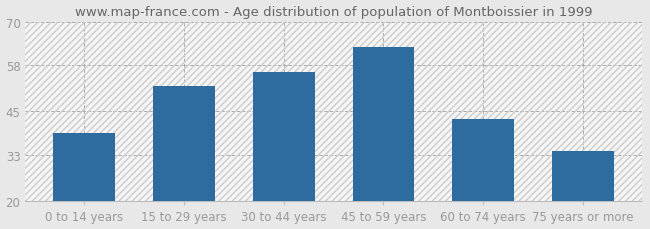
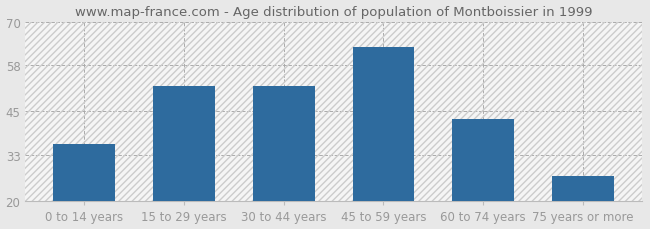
0 to 14 years: 39 -> 36
30 to 44 years: 56 -> 52
75 years or more: 34 -> 27
